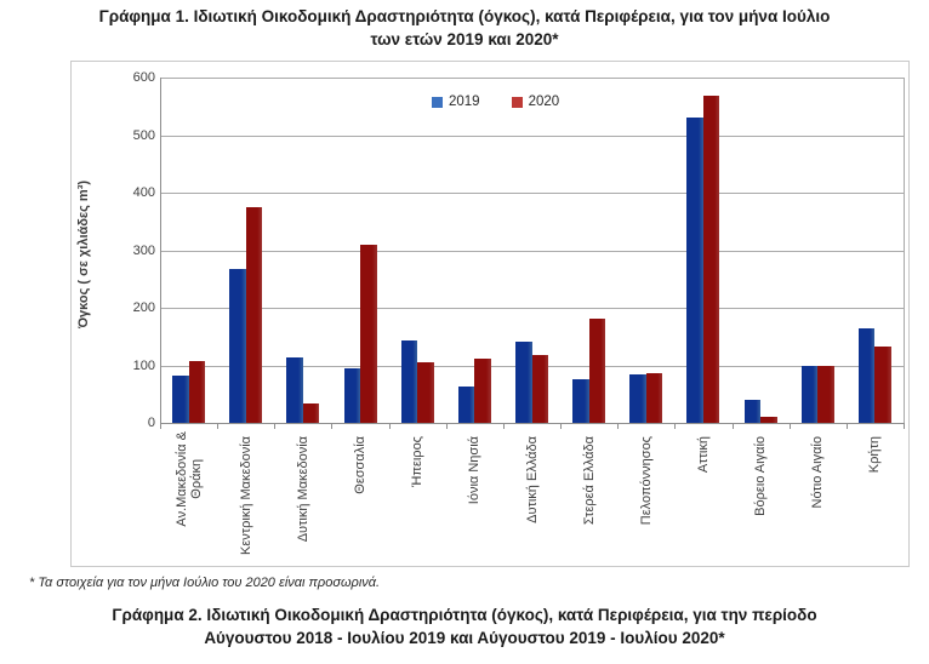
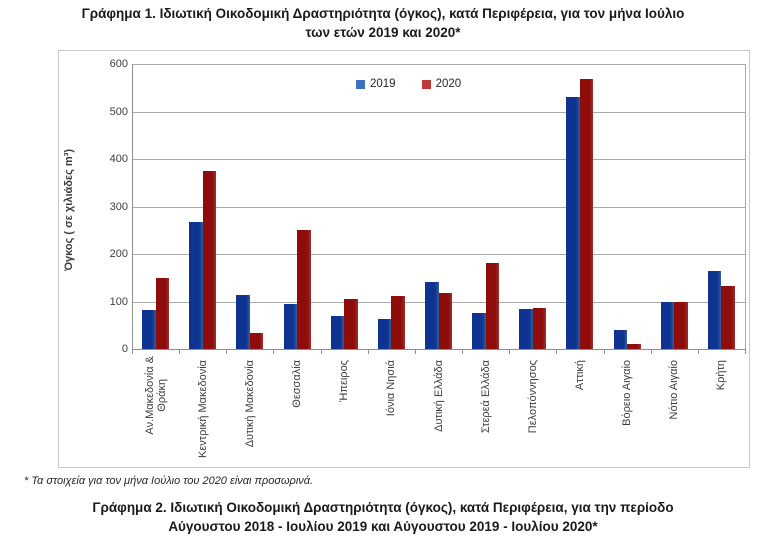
2020/Αν.Μακεδονία & Θράκη: 110 -> 150
2020/Θεσσαλία: 310 -> 250
2019/Ήπειρος: 140 -> 70
